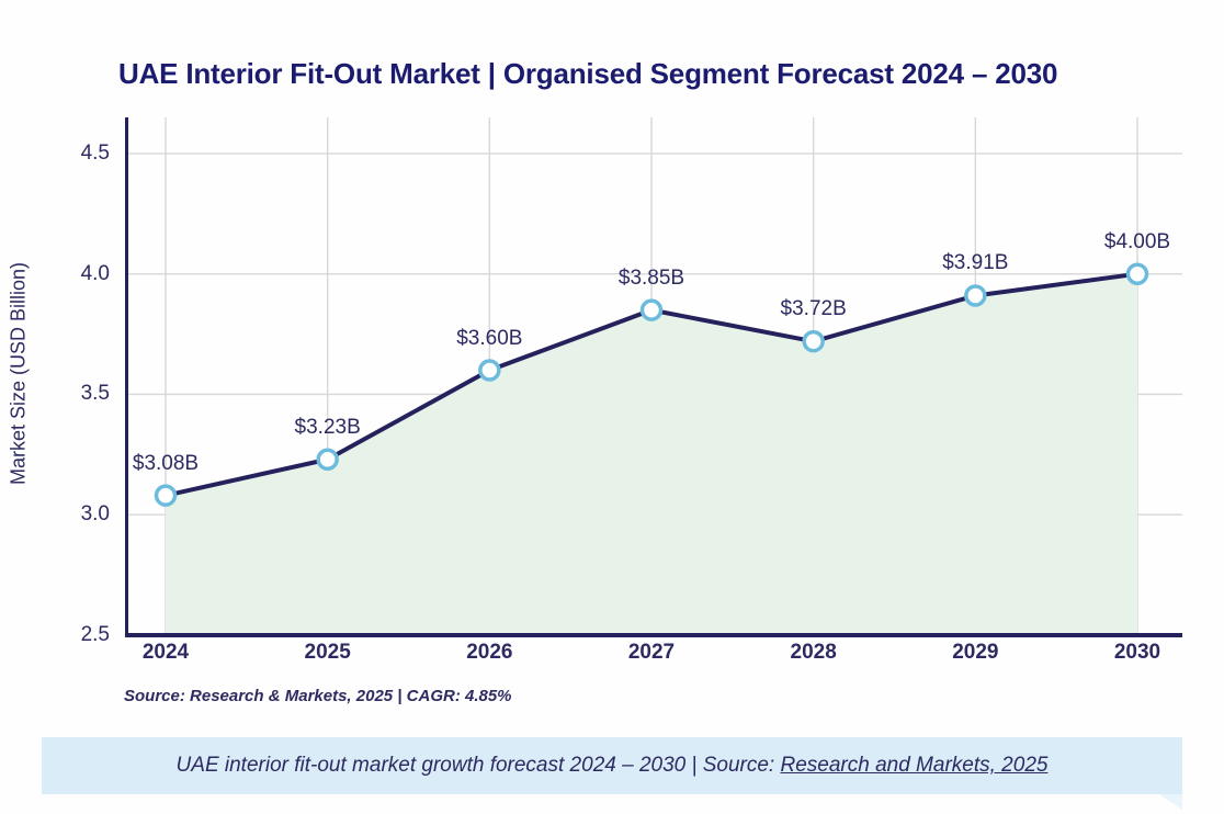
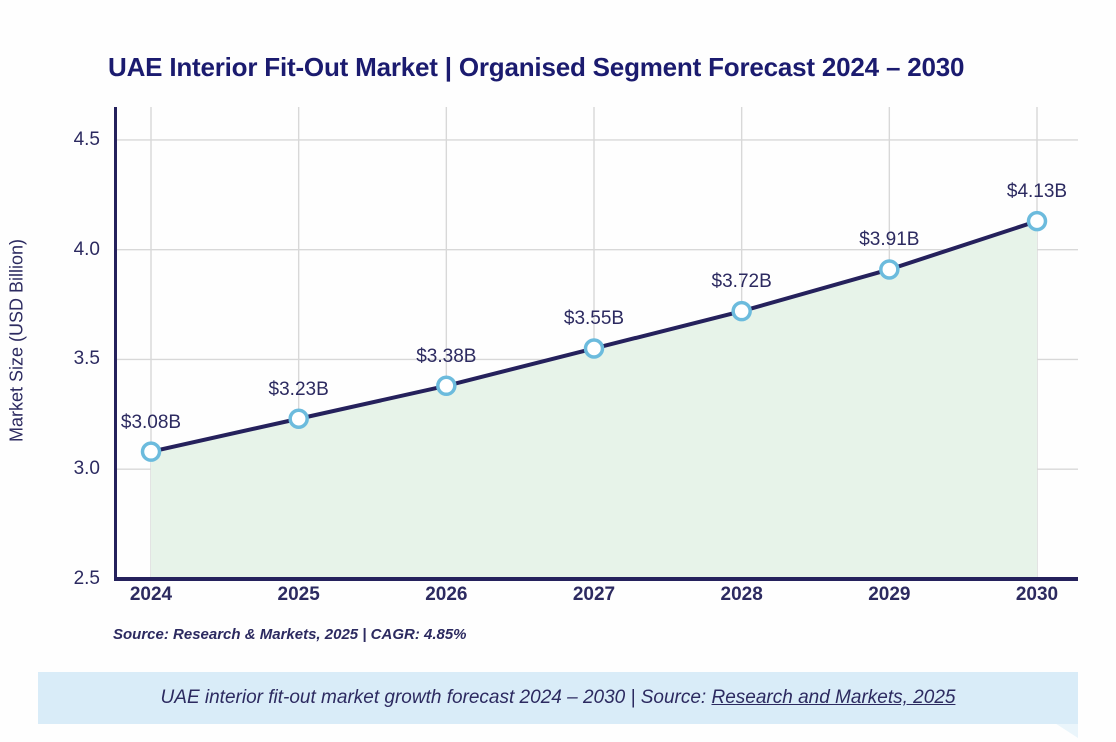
2026: $3.60B -> $3.38B
2027: $3.85B -> $3.55B
2030: $4.00B -> $4.13B
